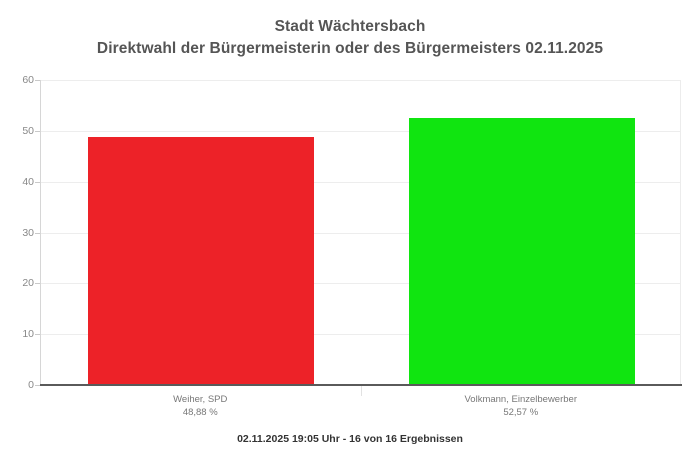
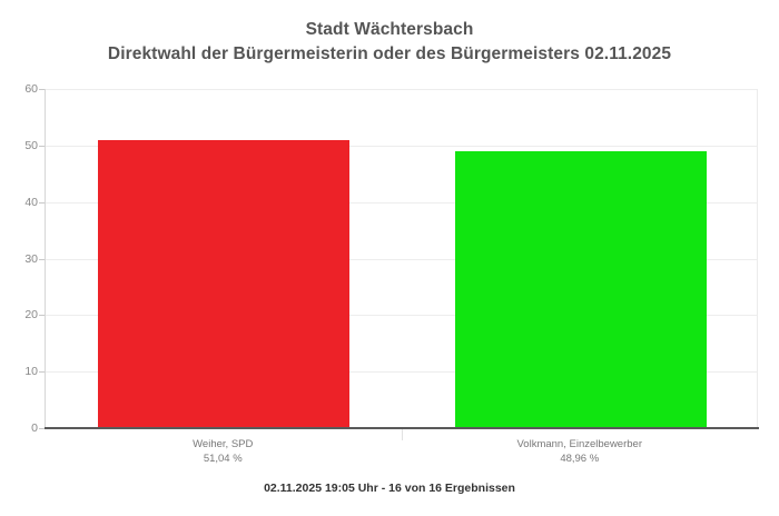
Weiher, SPD: 48,88 -> 51,04
Volkmann, Einzelbewerber: 52,57 -> 48,96
